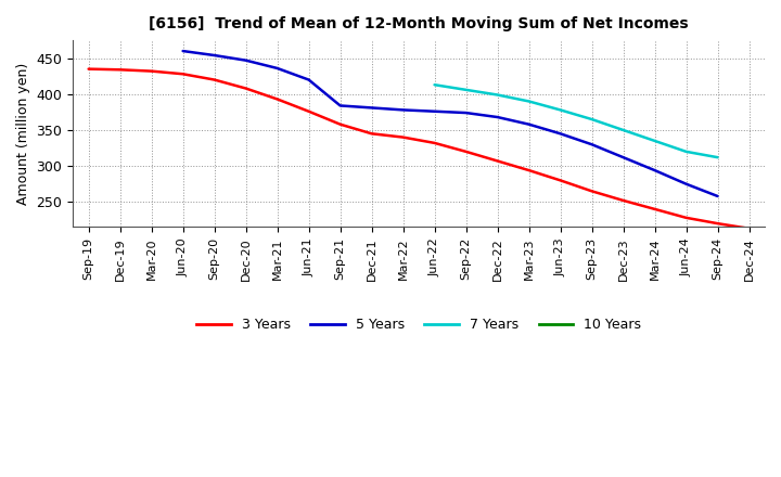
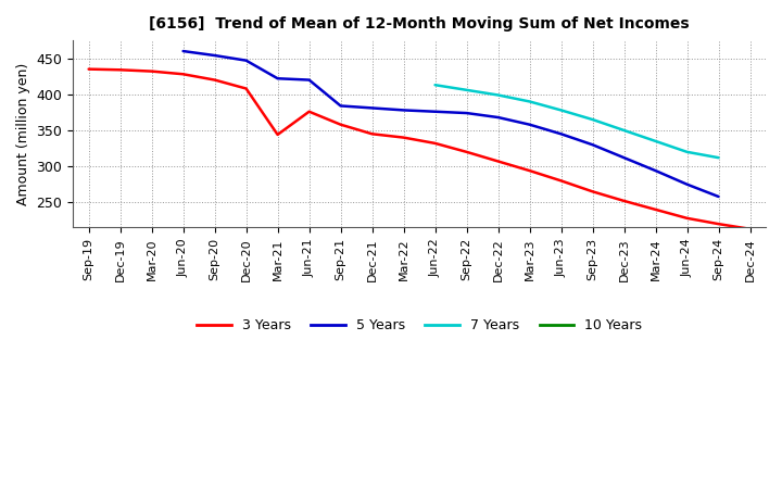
3 Years/Mar-21: 393 -> 344
5 Years/Mar-21: 436 -> 422
